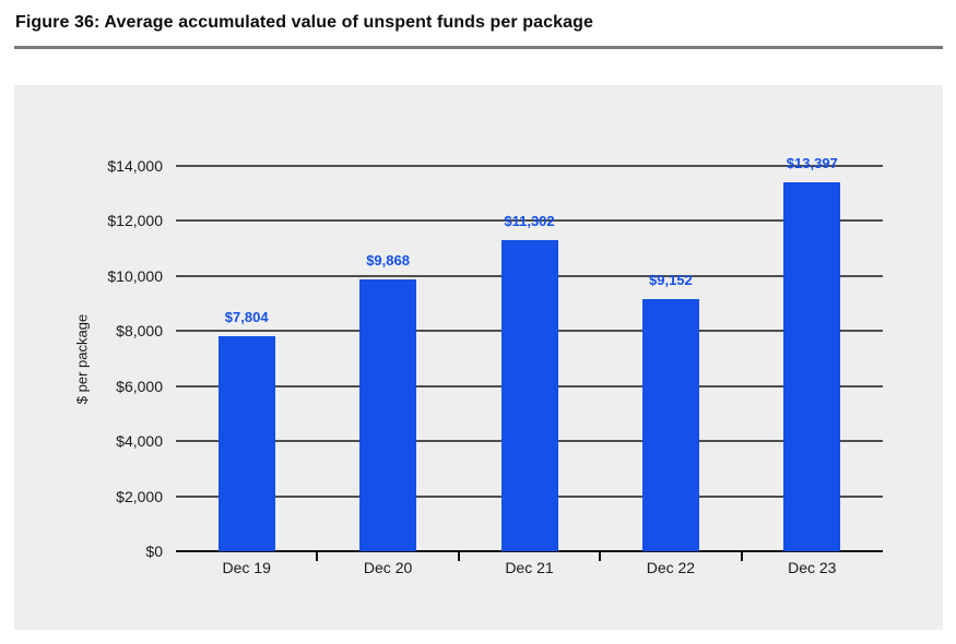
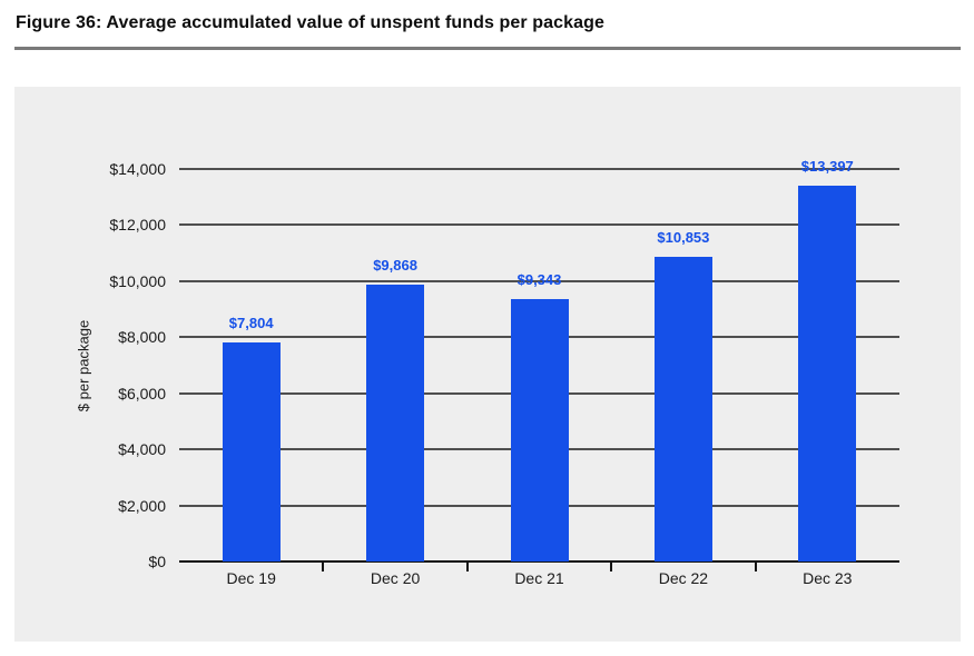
Dec 21: $11,302 -> $9,343
Dec 22: $9,152 -> $10,853
